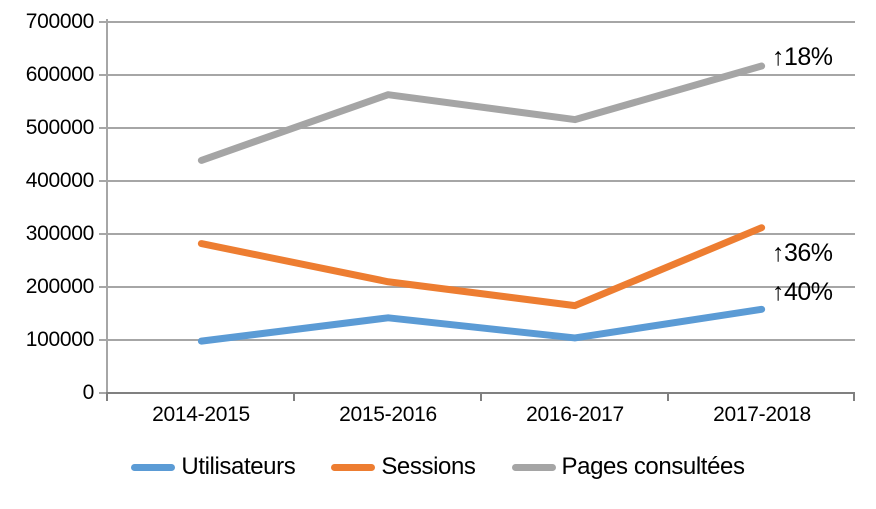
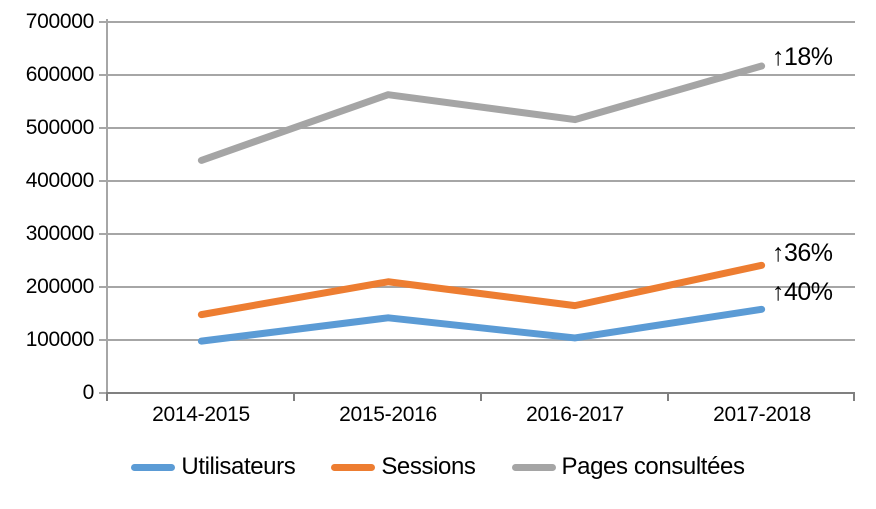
Sessions/2014-2015: 280000 -> 150000
Sessions/2017-2018: 310000 -> 240000
